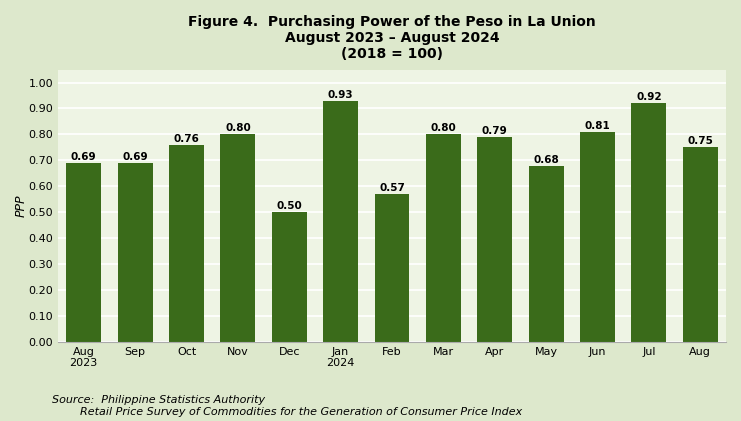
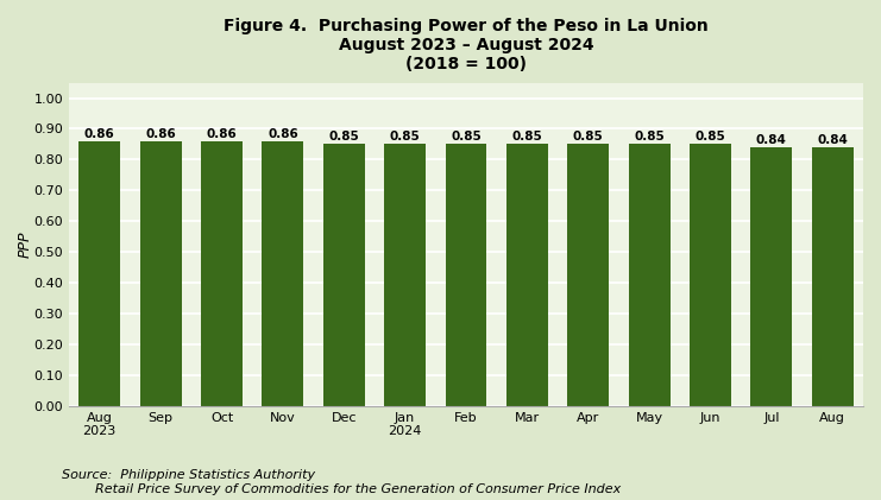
Aug 2023: 0.69 -> 0.86
Sep: 0.69 -> 0.86
Oct: 0.76 -> 0.86
Nov: 0.80 -> 0.86
Dec: 0.50 -> 0.85
Jan 2024: 0.93 -> 0.85
Feb: 0.57 -> 0.85
Mar: 0.80 -> 0.85
Apr: 0.79 -> 0.85
May: 0.68 -> 0.85
Jun: 0.81 -> 0.85
Jul: 0.92 -> 0.84
Aug: 0.75 -> 0.84
